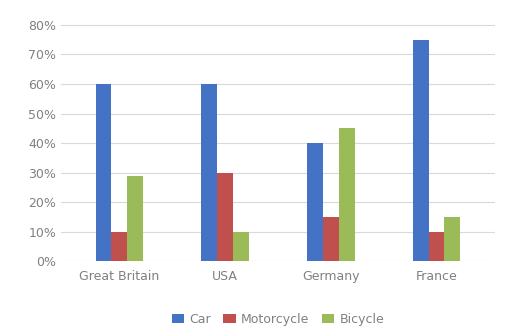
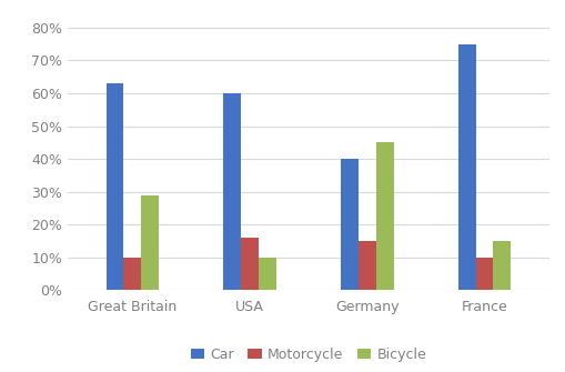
Car/Great Britain: 60% -> 63%
Motorcycle/USA: 30% -> 16%
